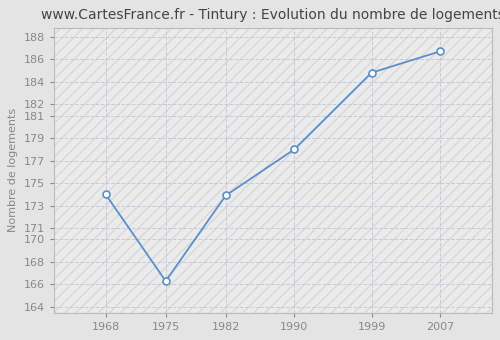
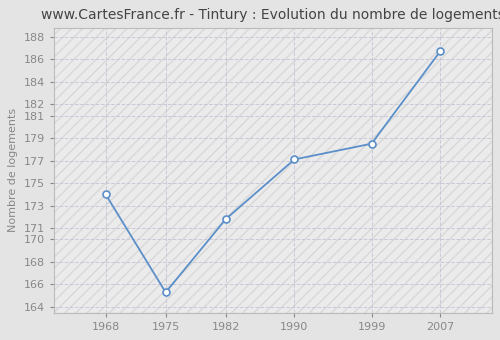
1975: 166.3 -> 165.3
1982: 173.9 -> 171.8
1990: 178.0 -> 177.1
1999: 184.8 -> 178.5
